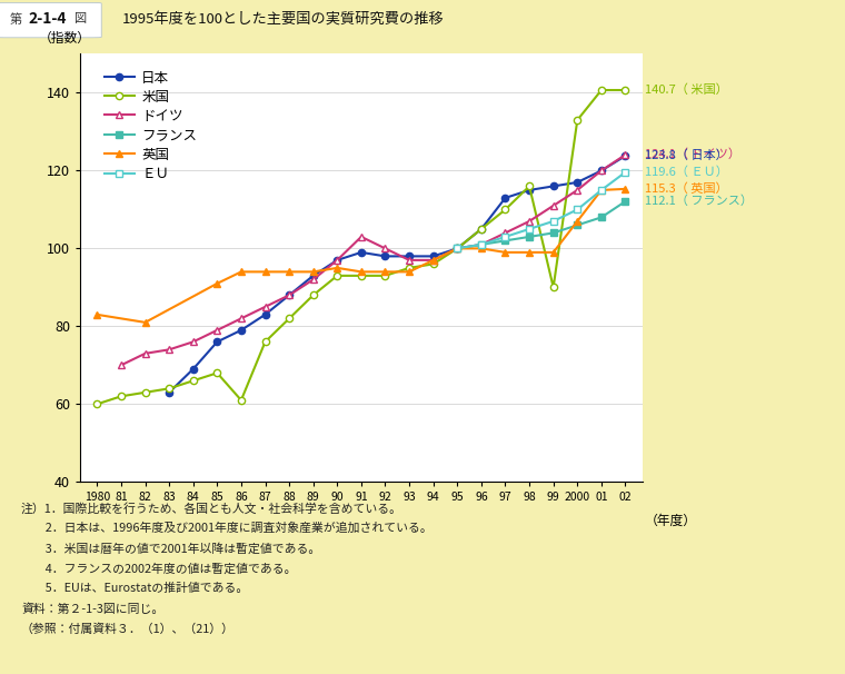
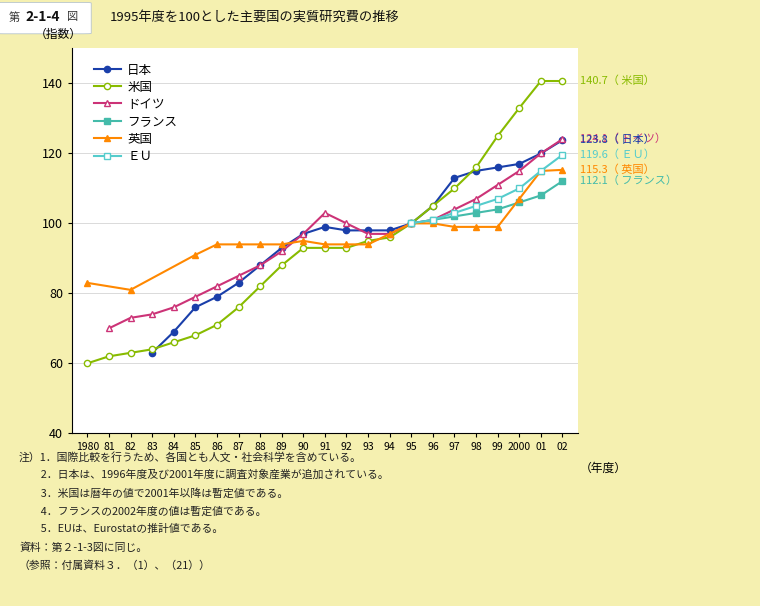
米国/86: 61.0 -> 71.0
米国/99: 90.0 -> 125.0
